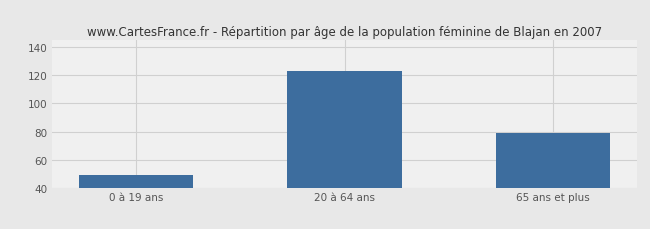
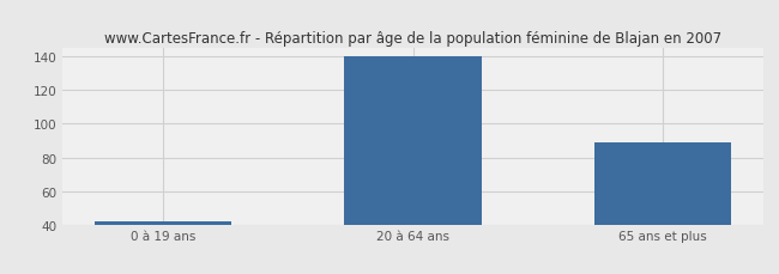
0 à 19 ans: 49 -> 42
20 à 64 ans: 123 -> 140
65 ans et plus: 79 -> 89
